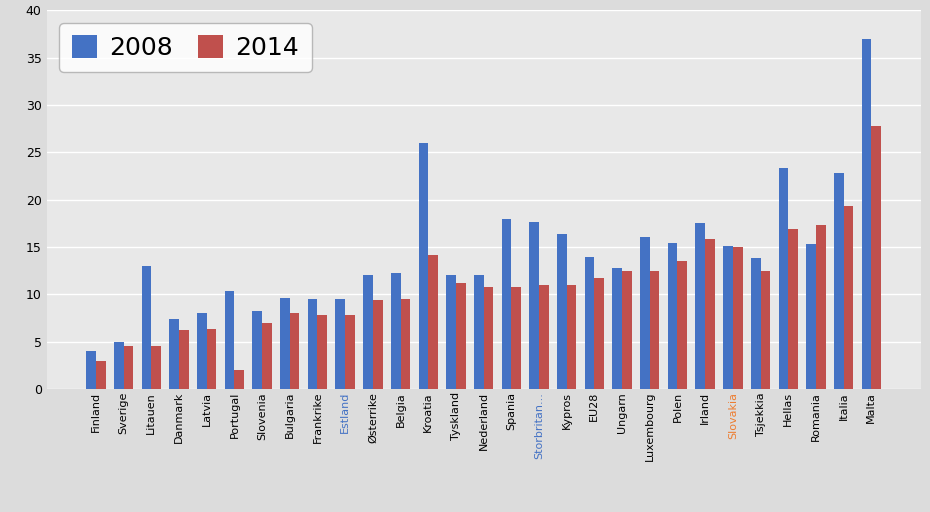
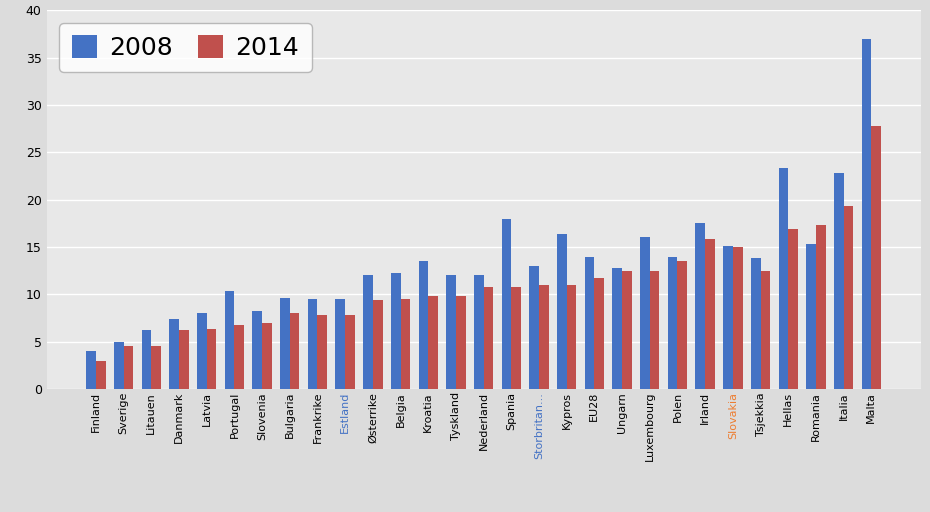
2008/Litauen: 13.0 -> 6.2
2014/Portugal: 2.0 -> 6.8
2008/Kroatia: 26.0 -> 13.5
2014/Kroatia: 14.2 -> 9.8
2014/Tyskland: 11.2 -> 9.8
2008/Storbritan...: 17.6 -> 13.0
2008/Polen: 15.4 -> 13.9
